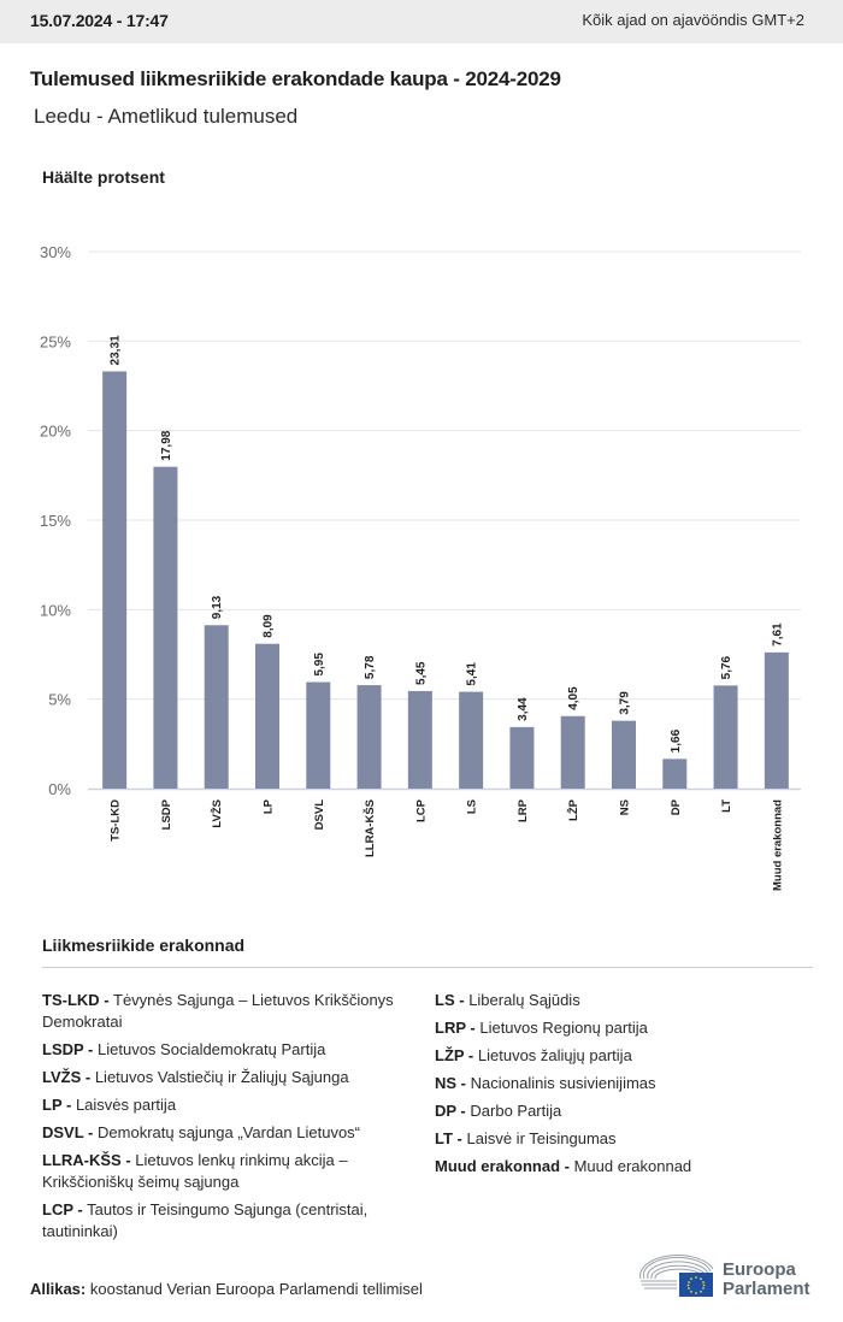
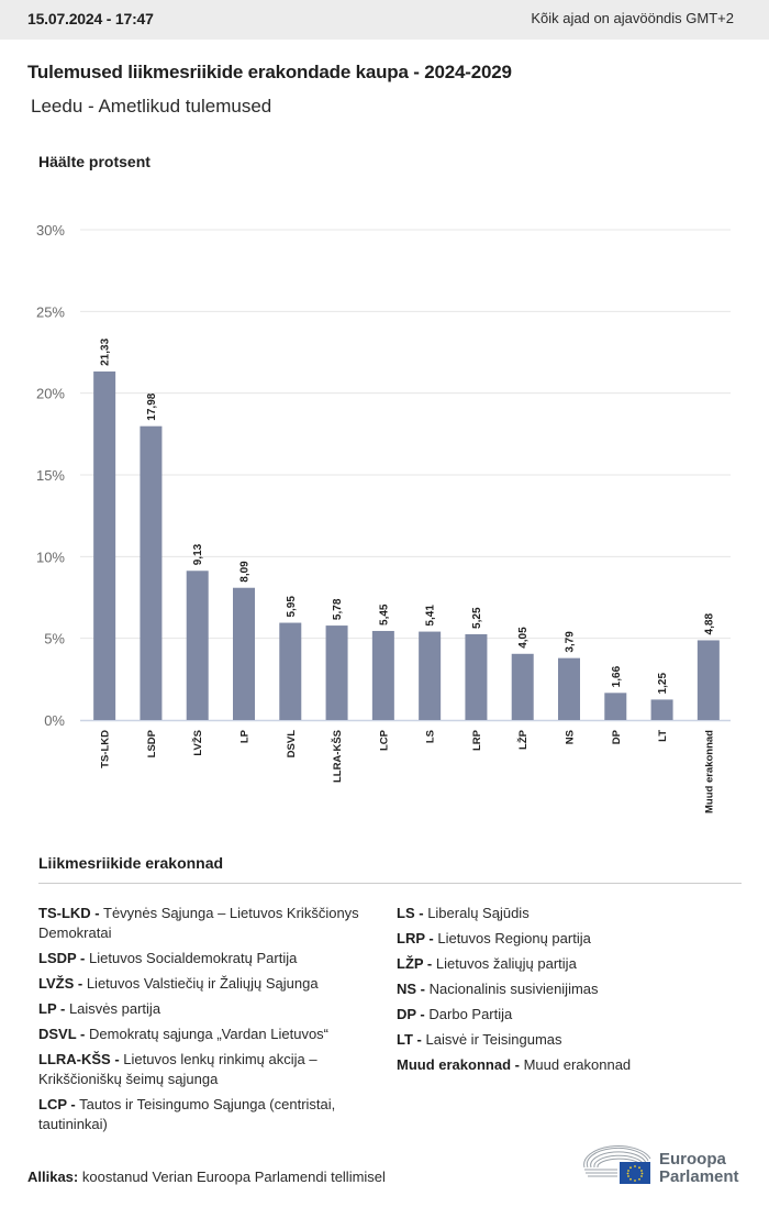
TS-LKD: 23,31 -> 21,33
LRP: 3,44 -> 5,25
LT: 5,76 -> 1,25
Muud erakonnad: 7,61 -> 4,88
